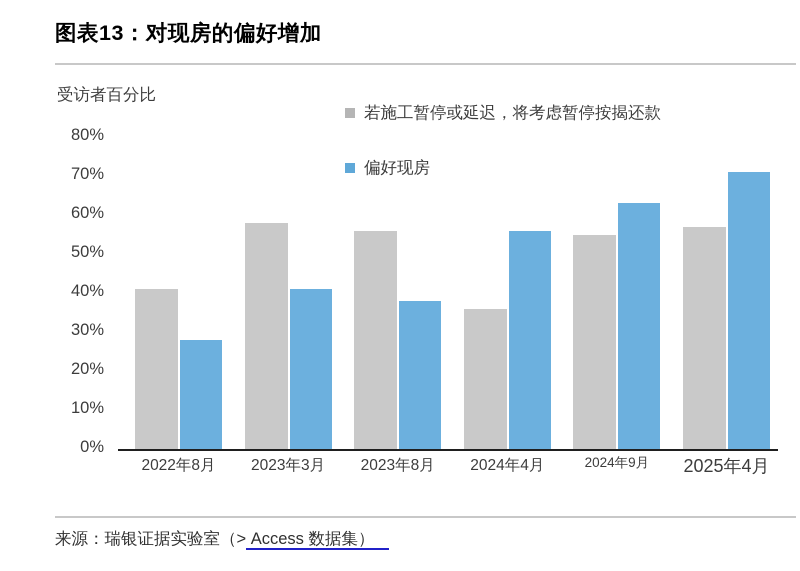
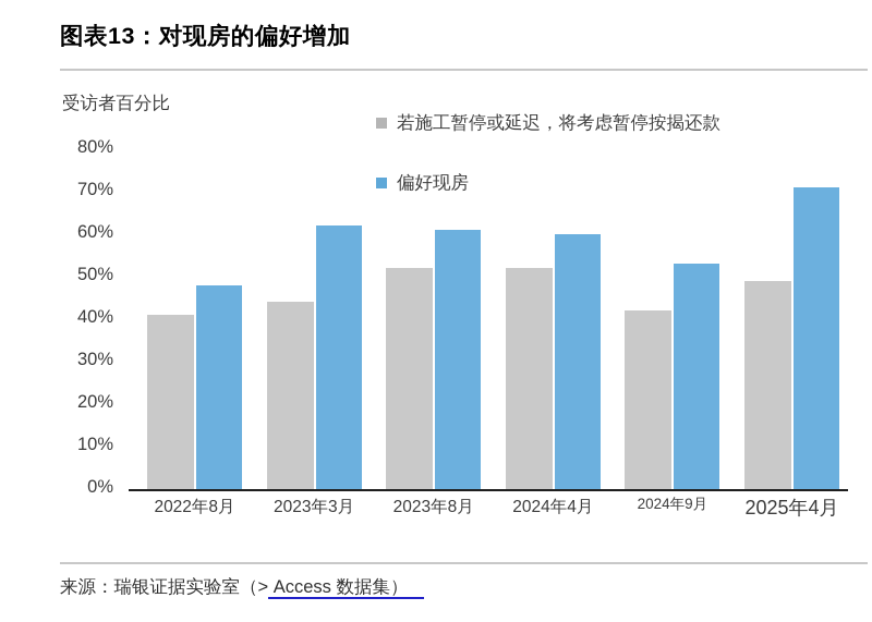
偏好现房/2022年8月: 28% -> 48%
若施工暂停或延迟，将考虑暂停按揭还款/2023年3月: 58% -> 44%
偏好现房/2023年3月: 41% -> 62%
若施工暂停或延迟，将考虑暂停按揭还款/2023年8月: 56% -> 52%
偏好现房/2023年8月: 38% -> 61%
若施工暂停或延迟，将考虑暂停按揭还款/2024年4月: 36% -> 52%
偏好现房/2024年4月: 56% -> 60%
若施工暂停或延迟，将考虑暂停按揭还款/2024年9月: 55% -> 42%
偏好现房/2024年9月: 63% -> 53%
若施工暂停或延迟，将考虑暂停按揭还款/2025年4月: 57% -> 49%
